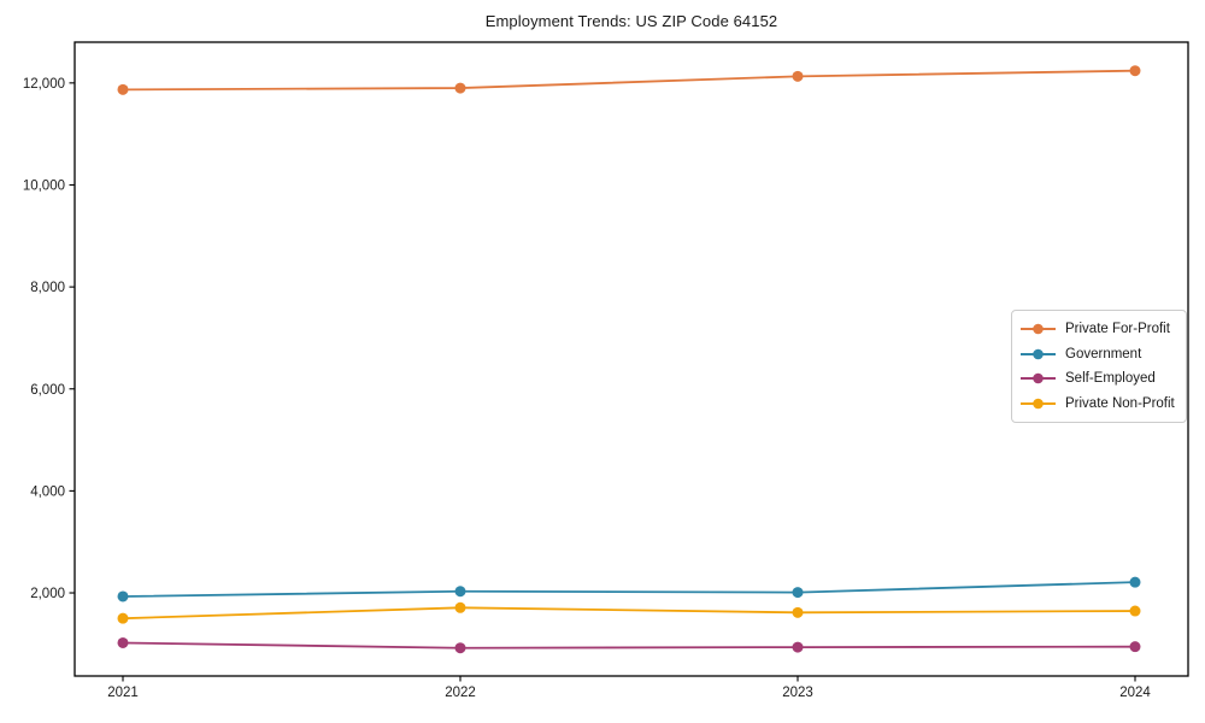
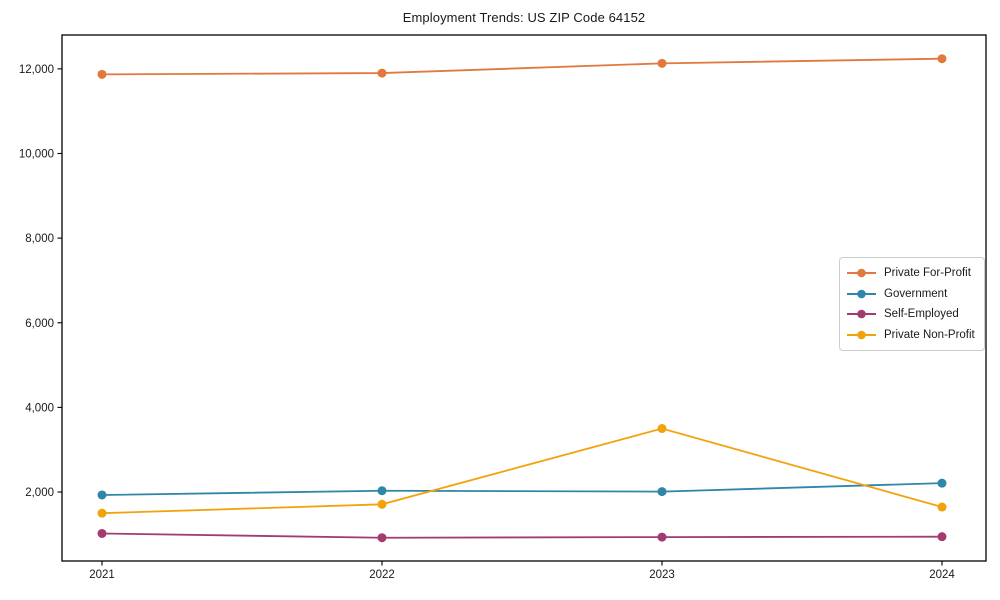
Private Non-Profit/2023: 1600 -> 3500
